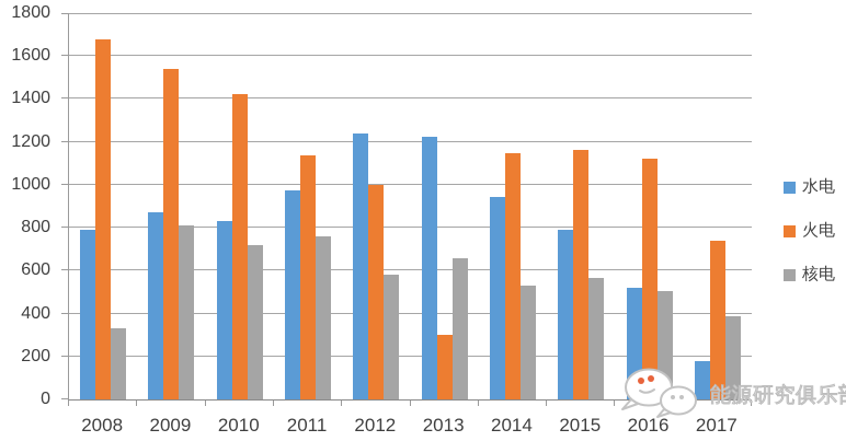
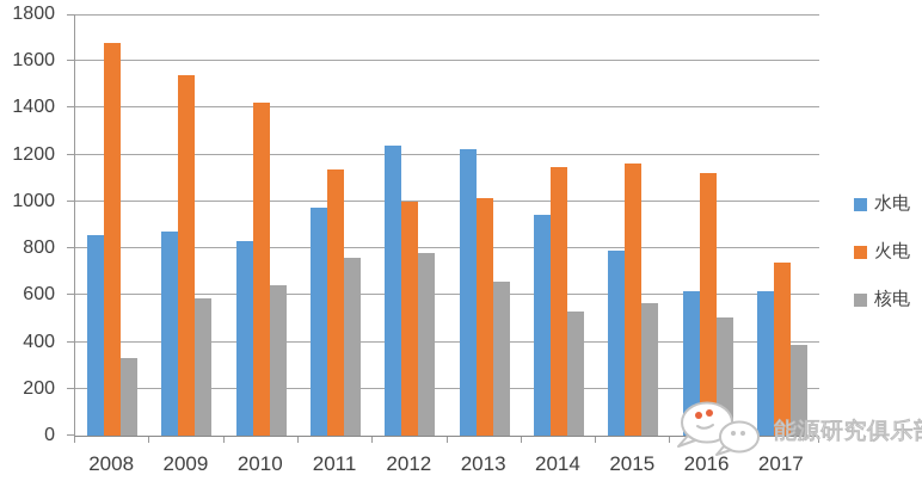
水电/2008: 790 -> 860
核电/2009: 810 -> 580
核电/2010: 720 -> 640
核电/2012: 580 -> 780
火电/2013: 300 -> 1020
水电/2016: 520 -> 620
水电/2017: 180 -> 620
